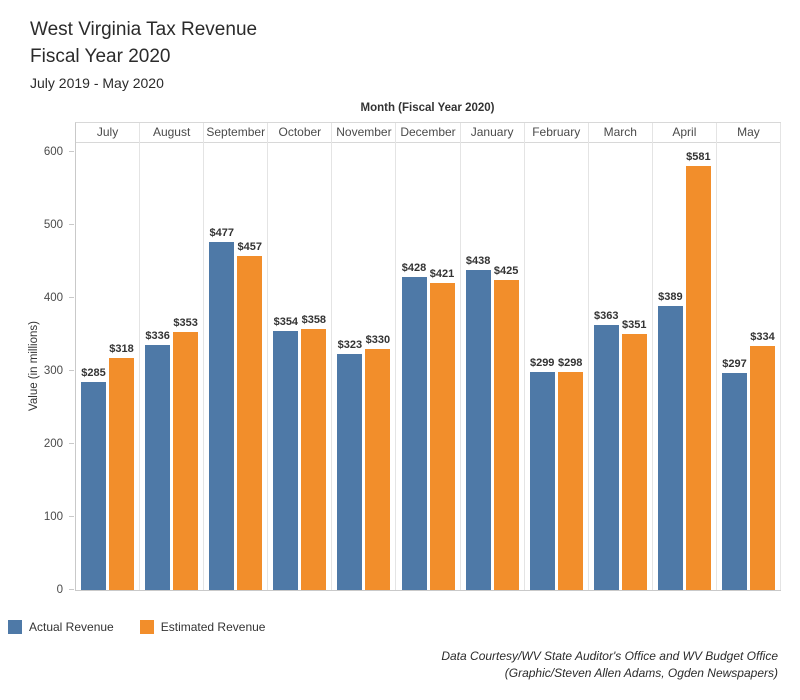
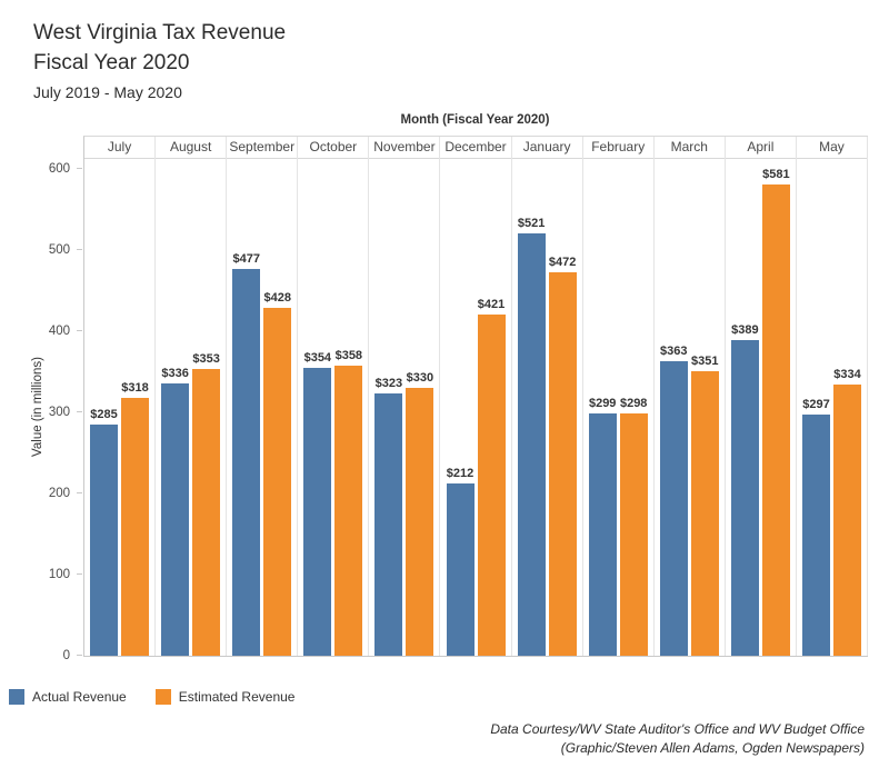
Estimated Revenue/September: $457 -> $428
Actual Revenue/December: $428 -> $212
Actual Revenue/January: $438 -> $521
Estimated Revenue/January: $425 -> $472
